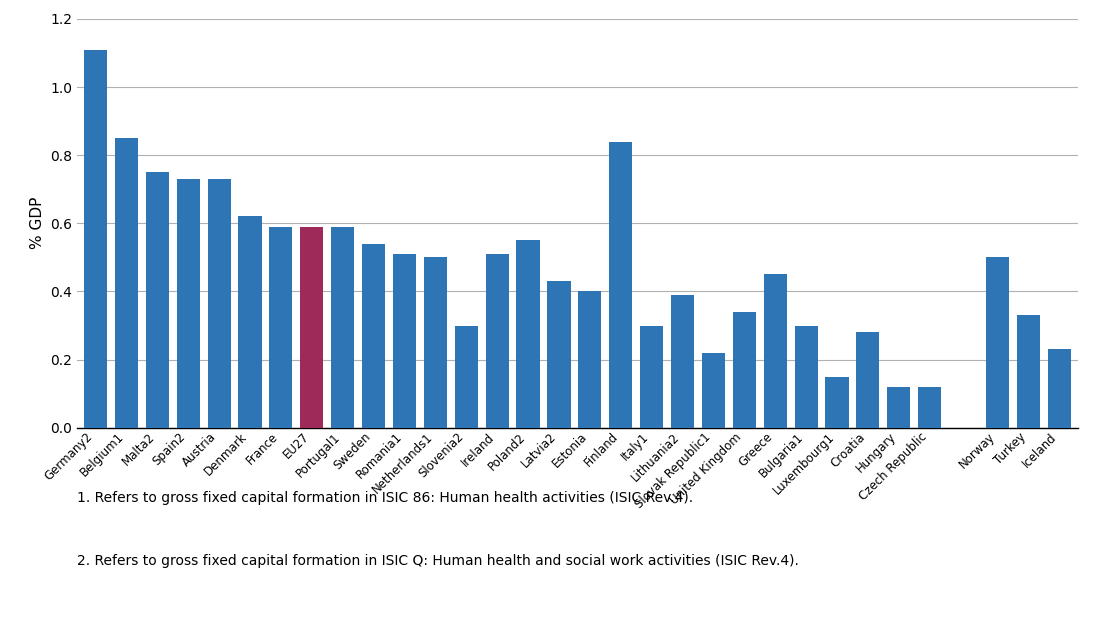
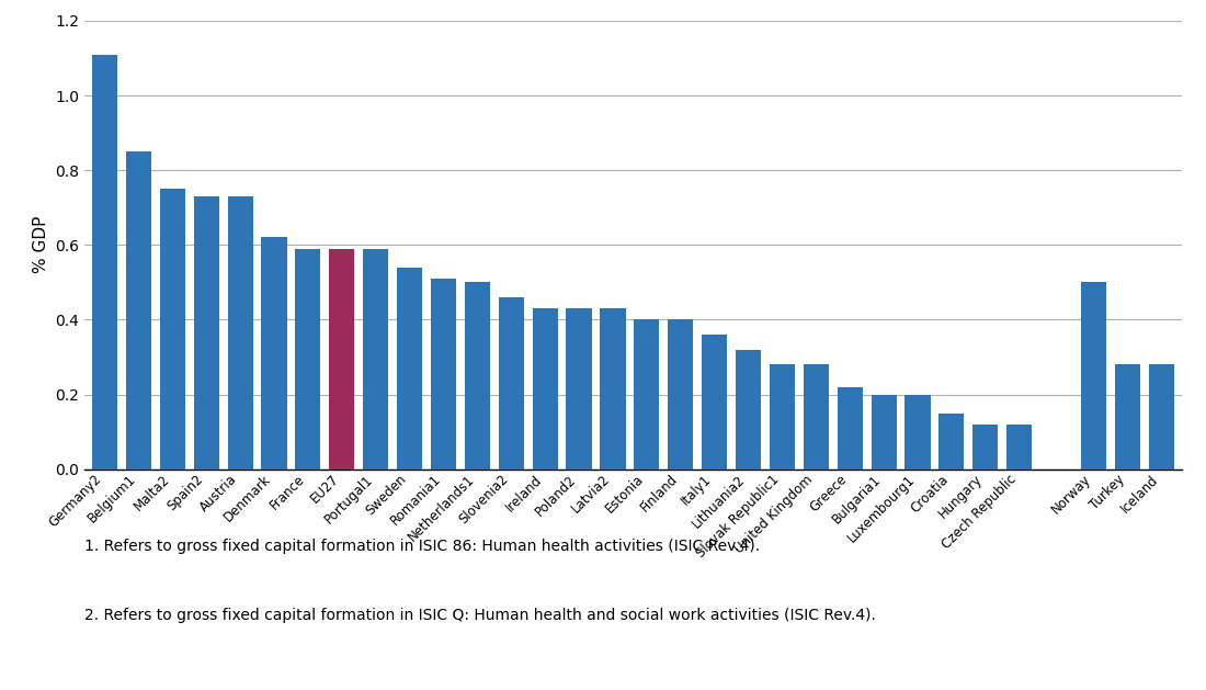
Slovenia2: 0.30 -> 0.46
Ireland: 0.51 -> 0.43
Poland2: 0.55 -> 0.43
Finland: 0.84 -> 0.40
Italy1: 0.30 -> 0.36
Lithuania2: 0.39 -> 0.32
Slovak Republic1: 0.22 -> 0.28
United Kingdom: 0.34 -> 0.28
Greece: 0.45 -> 0.22
Bulgaria1: 0.30 -> 0.20
Luxembourg1: 0.15 -> 0.20
Croatia: 0.28 -> 0.15
Turkey: 0.33 -> 0.28
Iceland: 0.23 -> 0.28
